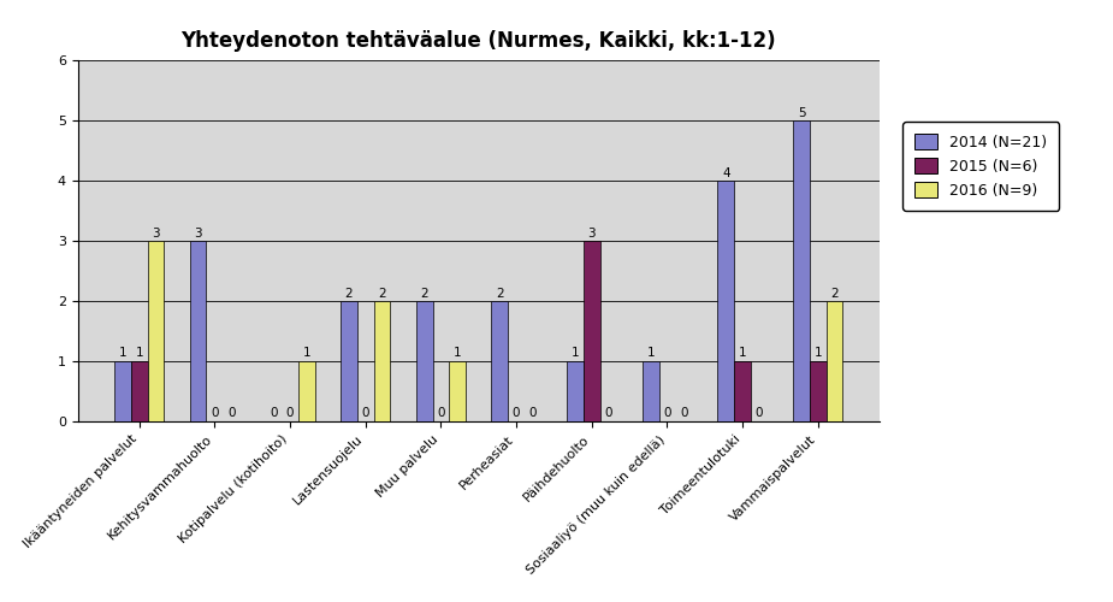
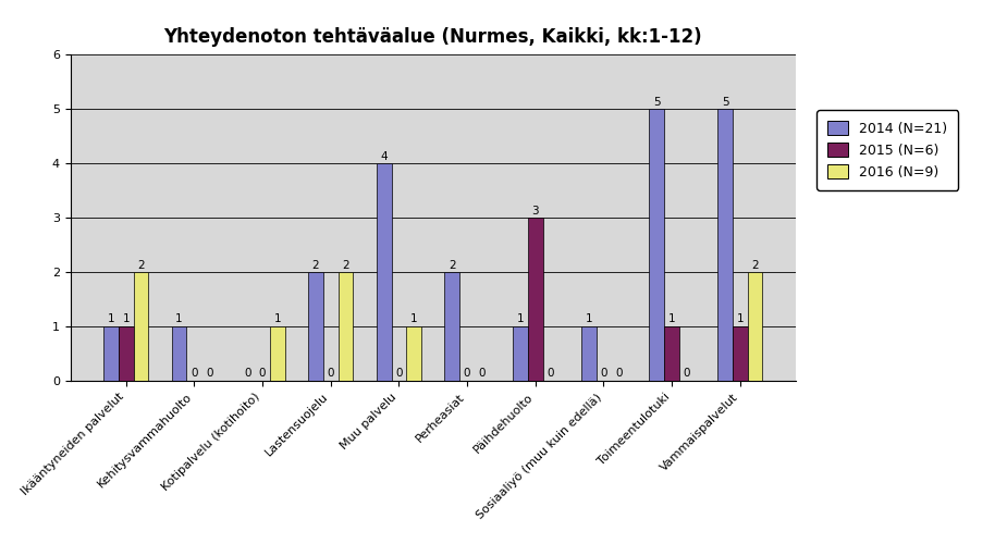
2016 (N=9)/Ikääntyneiden palvelut: 3 -> 2
2014 (N=21)/Kehitysvammahuolto: 3 -> 1
2014 (N=21)/Muu palvelu: 2 -> 4
2014 (N=21)/Toimeentulotuki: 4 -> 5
